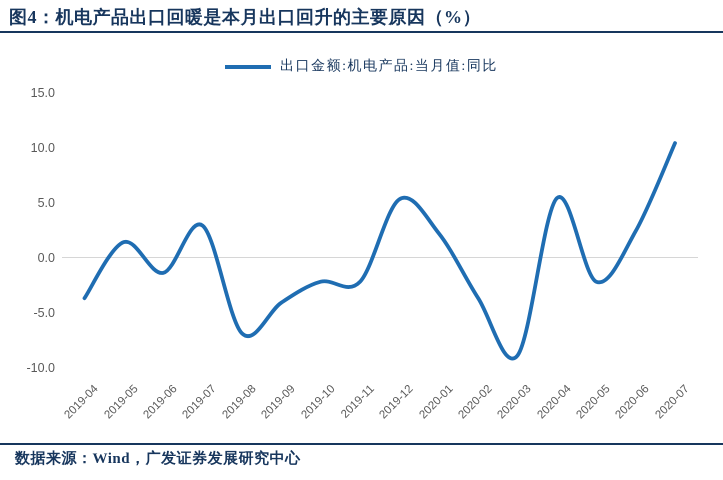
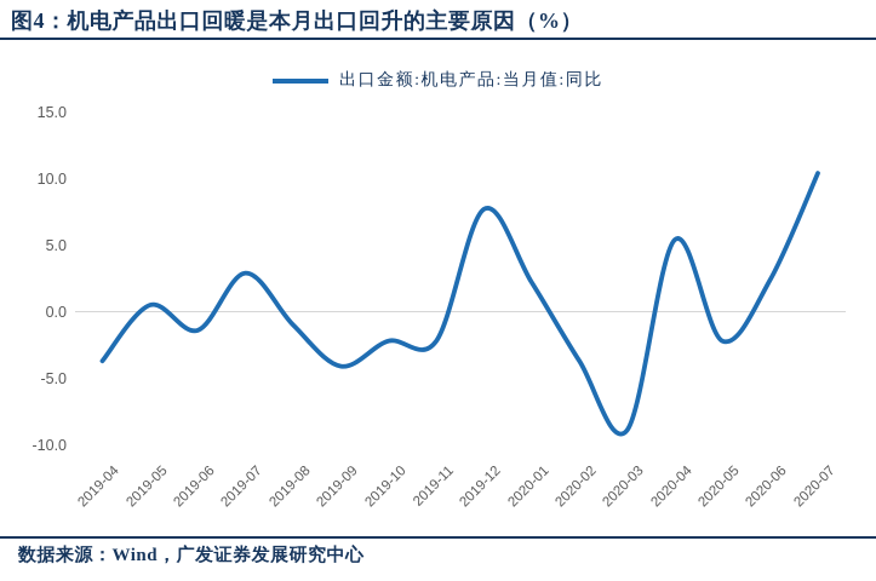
2019-05: 1.4 -> 0.5
2019-08: -6.9 -> -1.0
2019-12: 5.3 -> 7.7
